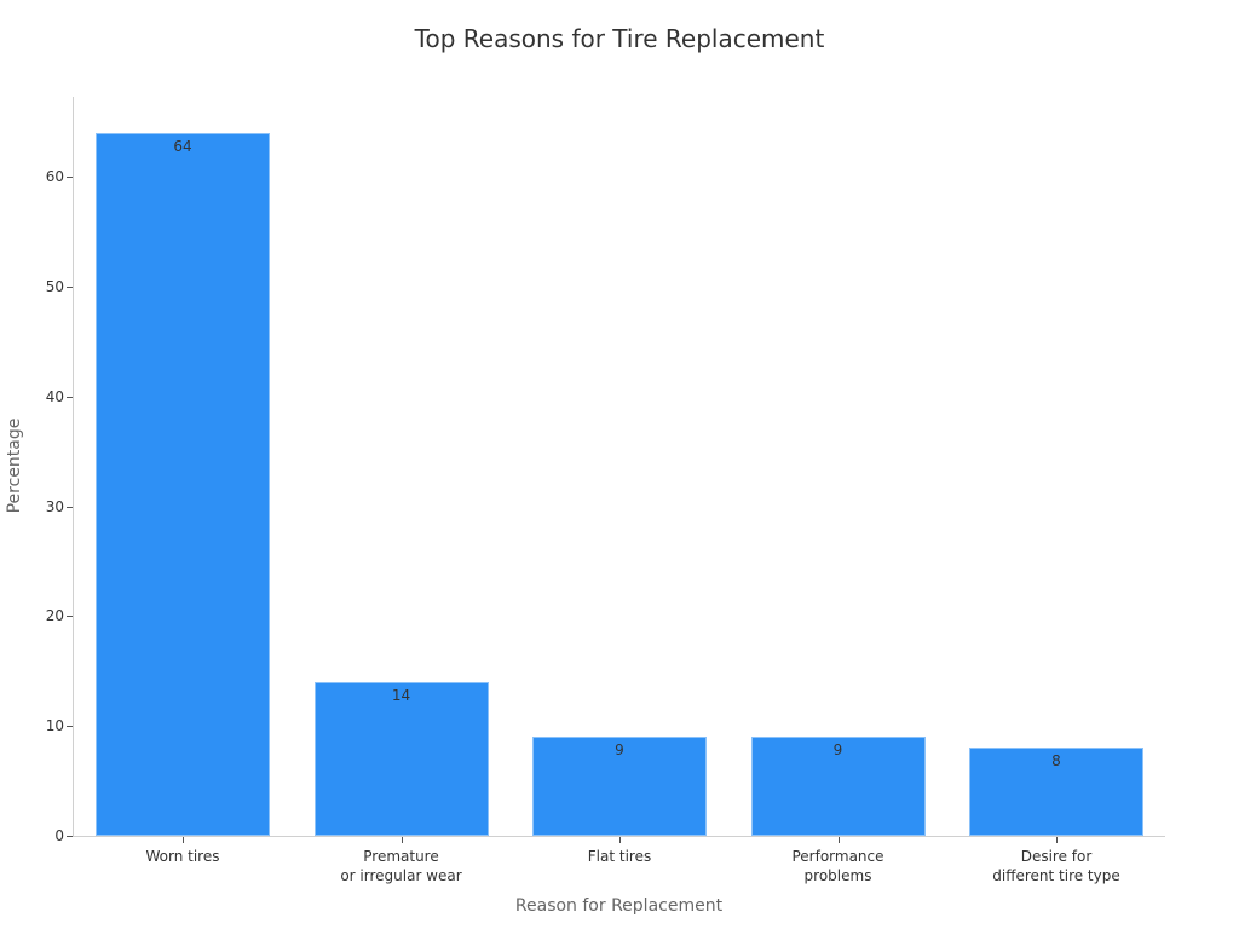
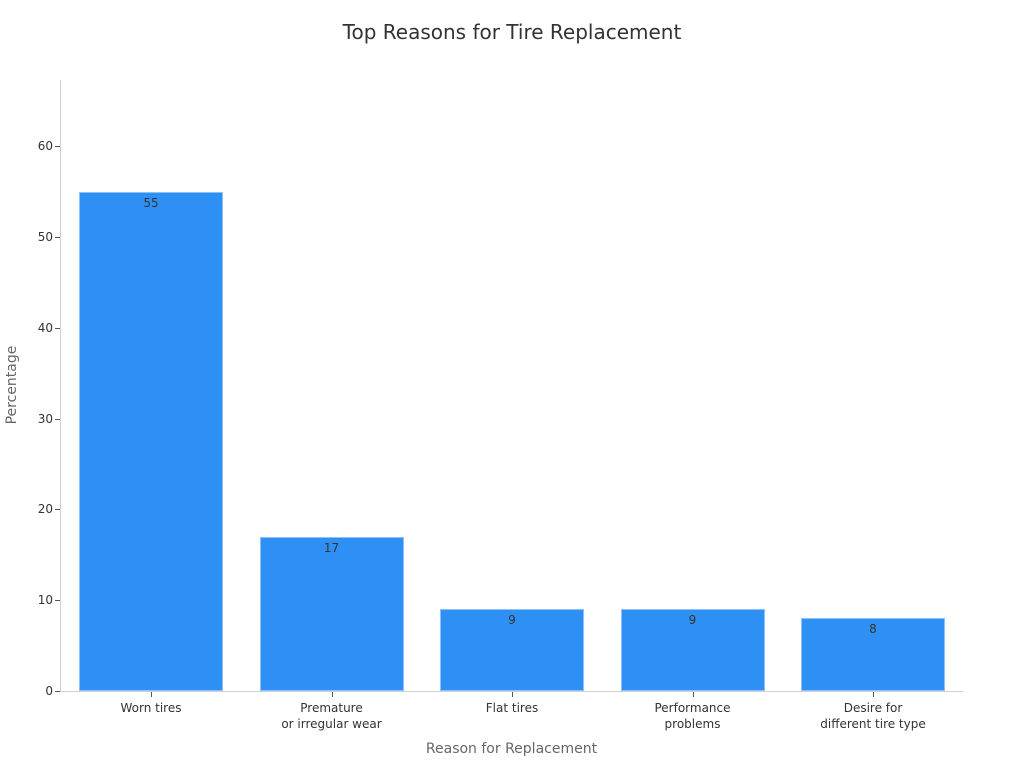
Worn tires: 64 -> 55
Premature or irregular wear: 14 -> 17
